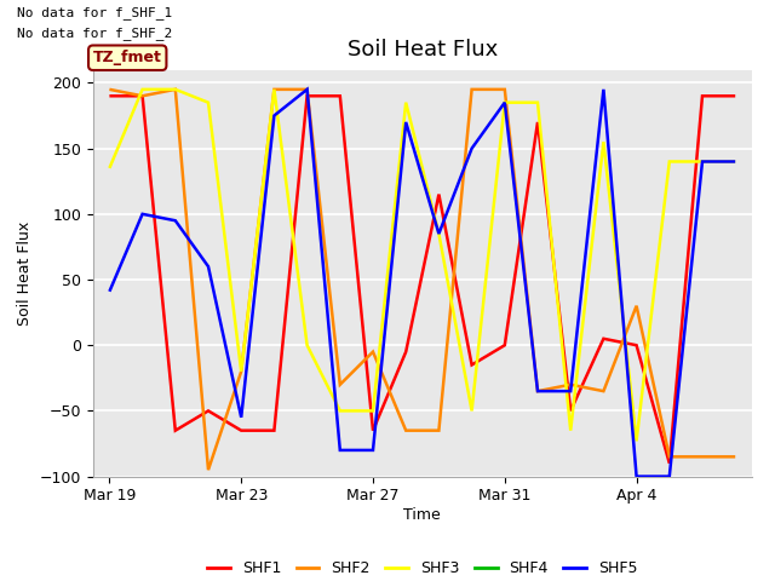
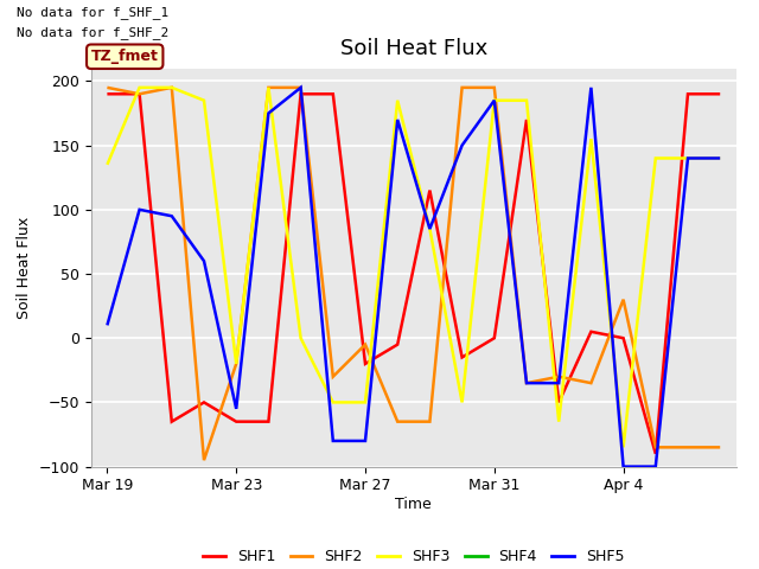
SHF5/Mar 19: 41 -> 10
SHF1/Mar 27: -65 -> -20
SHF3/Apr 4: -73 -> -85
